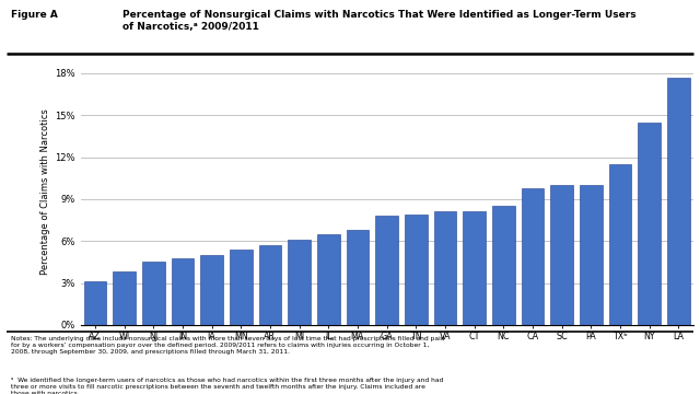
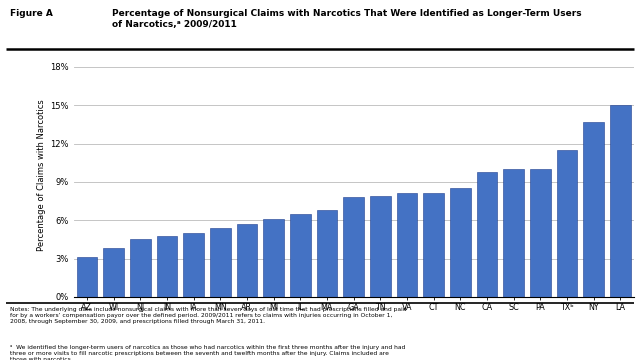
NY: 14.5% -> 13.7%
LA: 17.7% -> 15.0%
